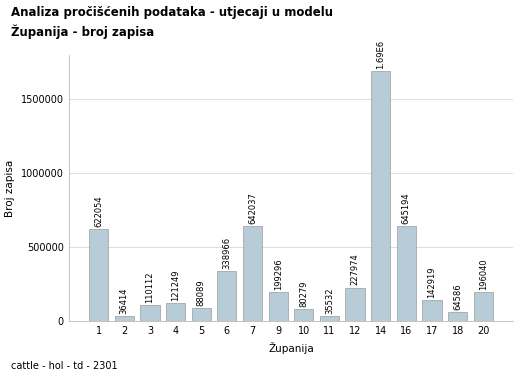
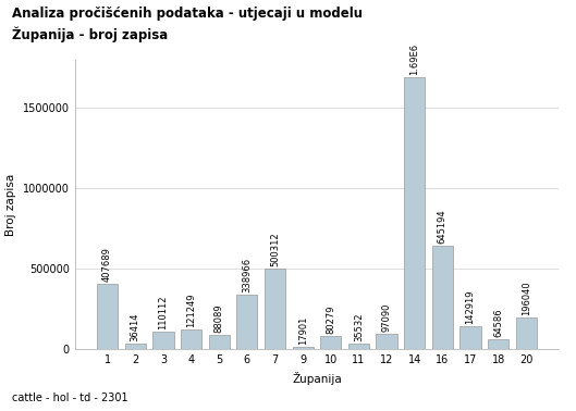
1: 622054 -> 407689
7: 642037 -> 500312
9: 199296 -> 17901
12: 227974 -> 97090
